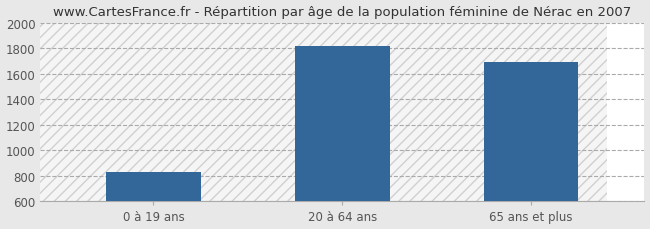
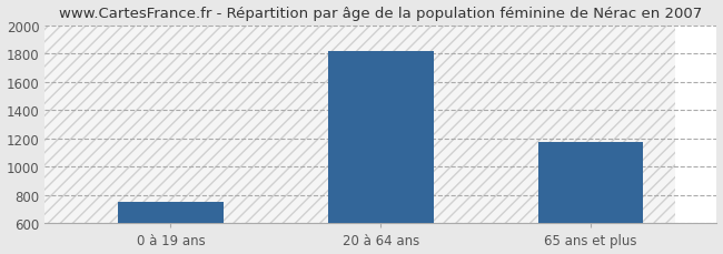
0 à 19 ans: 830 -> 760
65 ans et plus: 1690 -> 1180
